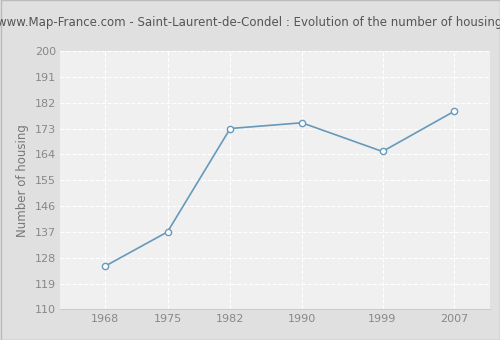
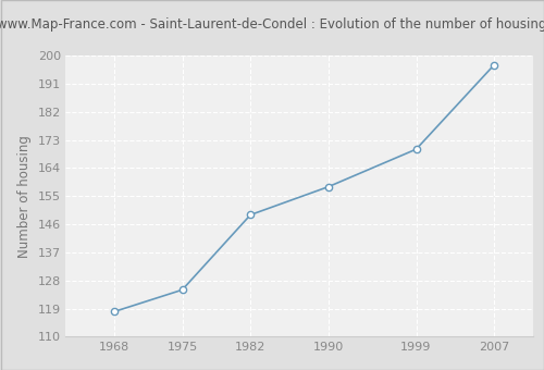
1968: 125 -> 118
1975: 137 -> 125
1982: 173 -> 149
1990: 175 -> 158
1999: 165 -> 170
2007: 179 -> 197
